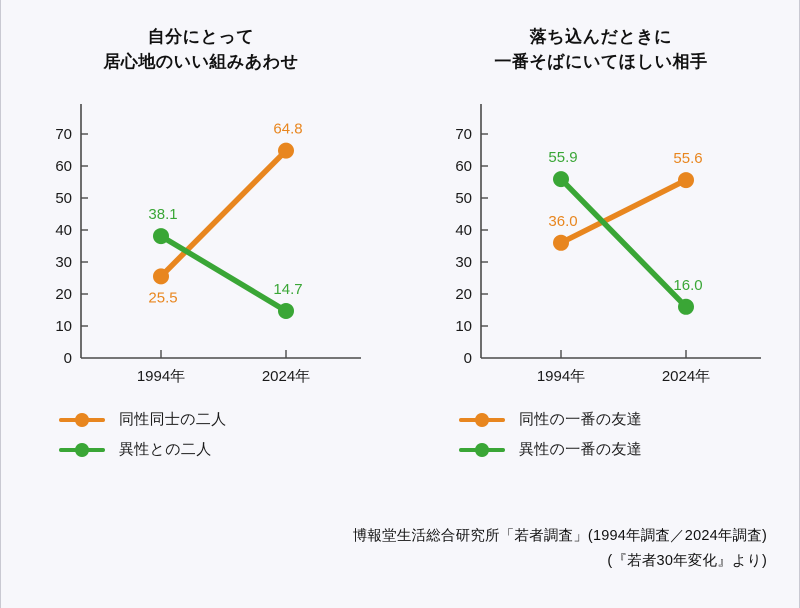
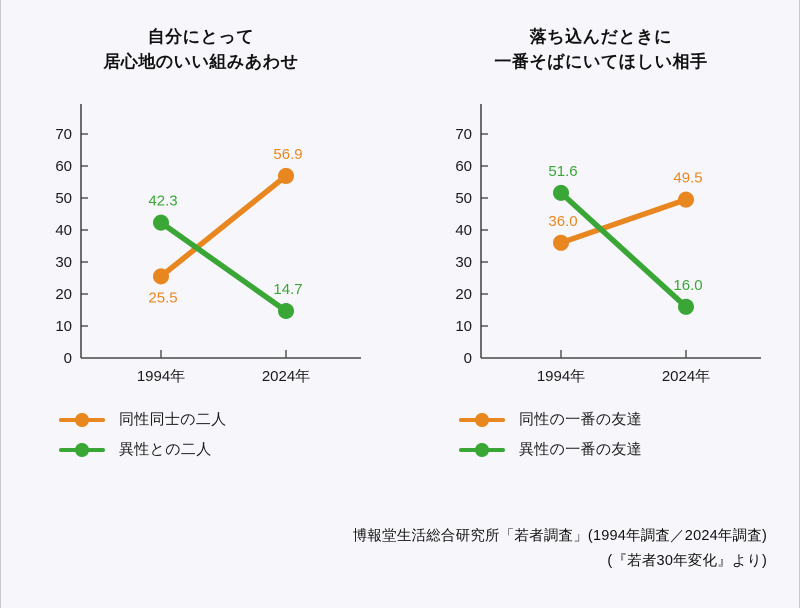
自分にとって 居心地のいい組みあわせ/異性との二人/1994年: 38.1 -> 42.3
自分にとって 居心地のいい組みあわせ/同性同士の二人/2024年: 64.8 -> 56.9
落ち込んだときに 一番そばにいてほしい相手/異性の一番の友達/1994年: 55.9 -> 51.6
落ち込んだときに 一番そばにいてほしい相手/同性の一番の友達/2024年: 55.6 -> 49.5
